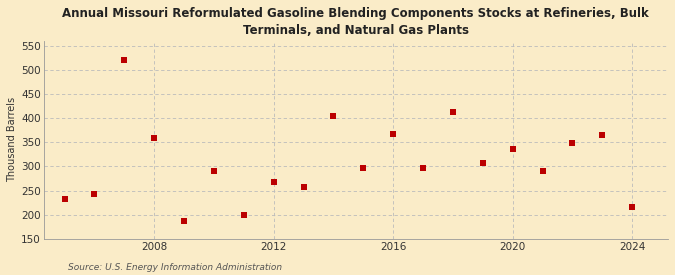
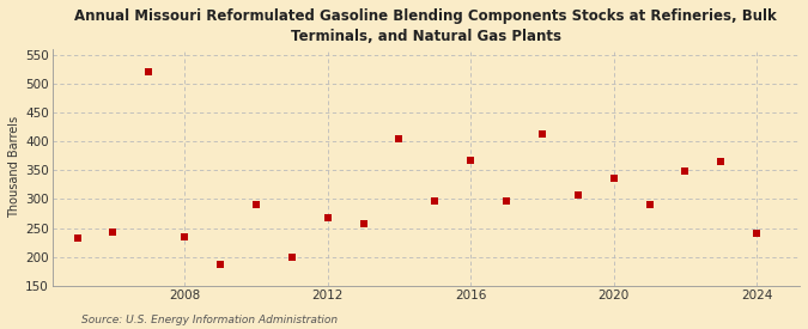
2008: 358 -> 235
2024: 215 -> 240
